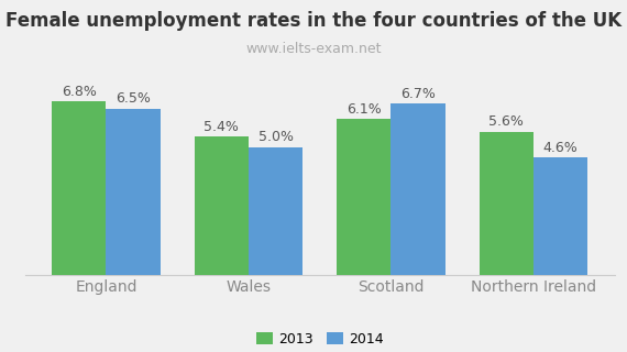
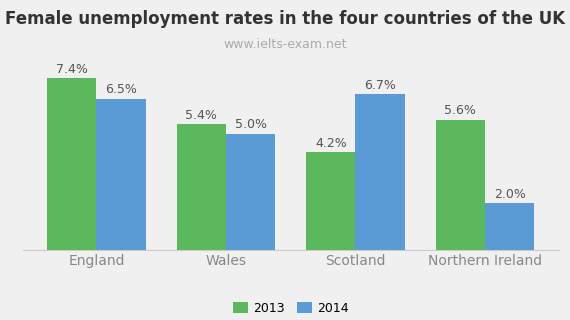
2013/England: 6.8% -> 7.4%
2013/Scotland: 6.1% -> 4.2%
2014/Northern Ireland: 4.6% -> 2.0%
